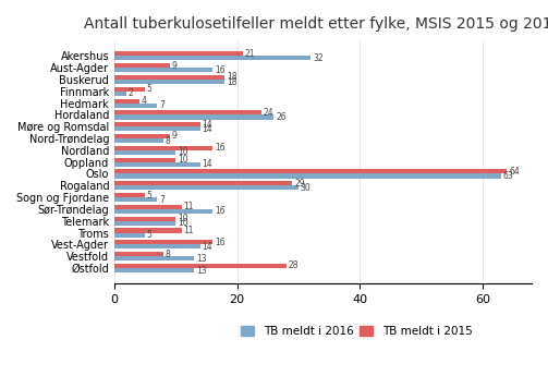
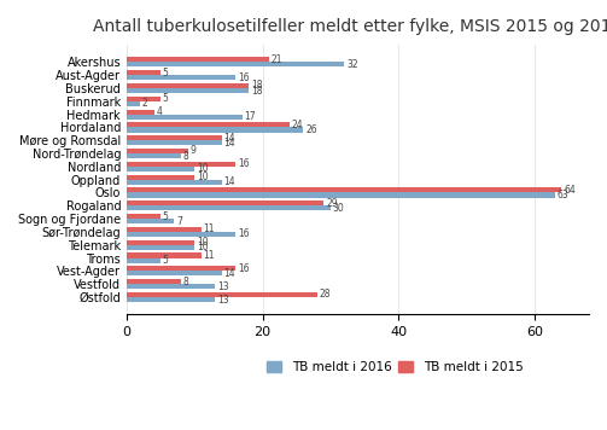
TB meldt i 2015/Aust-Agder: 9 -> 5
TB meldt i 2016/Hedmark: 7 -> 17
